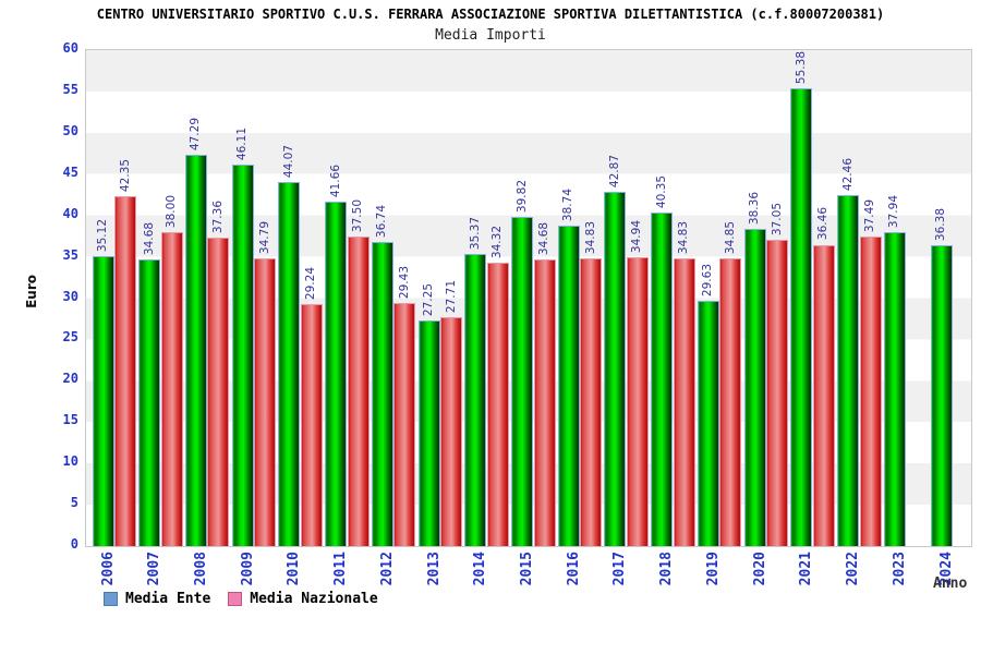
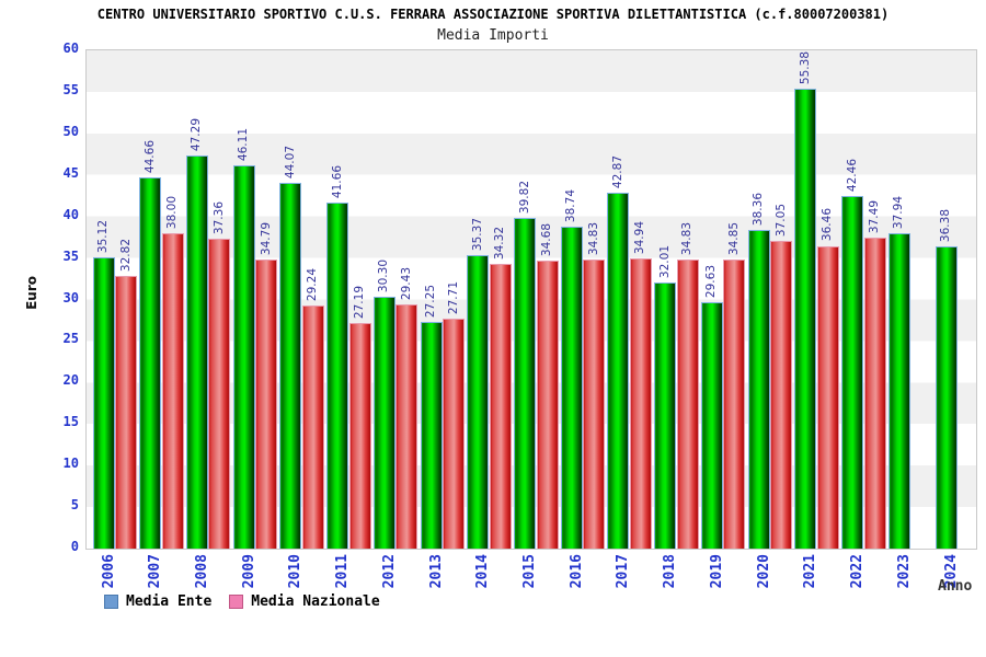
Media Nazionale/2006: 42.35 -> 32.82
Media Ente/2007: 34.68 -> 44.66
Media Nazionale/2011: 37.50 -> 27.19
Media Ente/2012: 36.74 -> 30.30
Media Ente/2018: 40.35 -> 32.01
